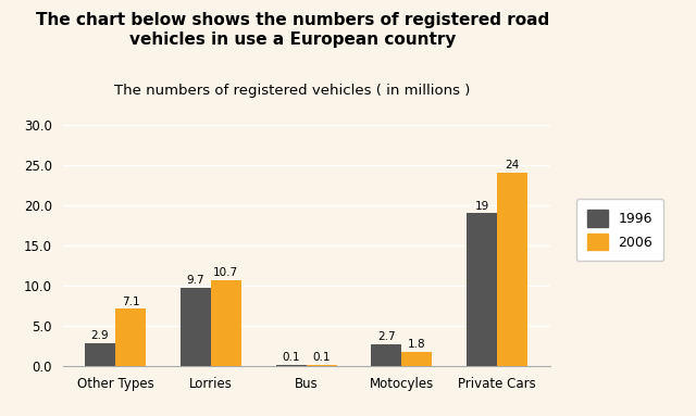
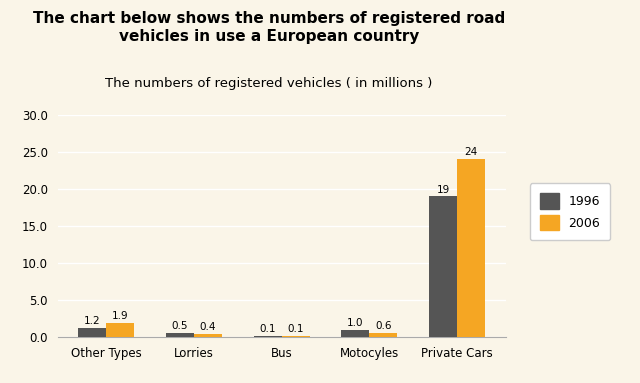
1996/Other Types: 2.9 -> 1.2
2006/Other Types: 7.1 -> 1.9
1996/Lorries: 9.7 -> 0.5
2006/Lorries: 10.7 -> 0.4
1996/Motocyles: 2.7 -> 1.0
2006/Motocyles: 1.8 -> 0.6
